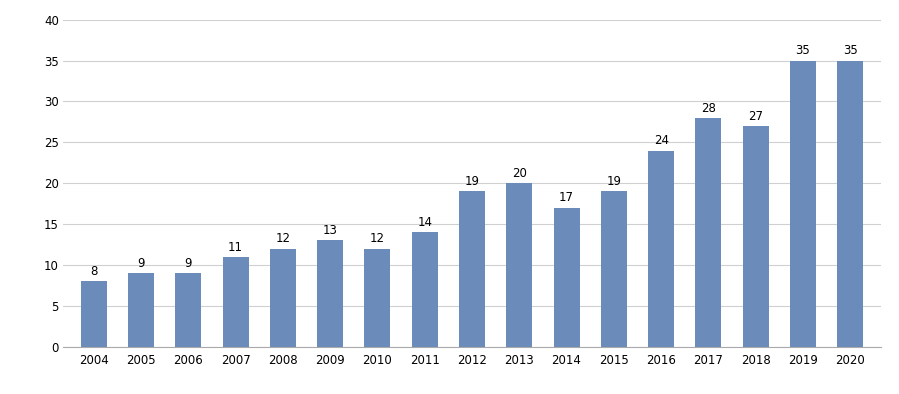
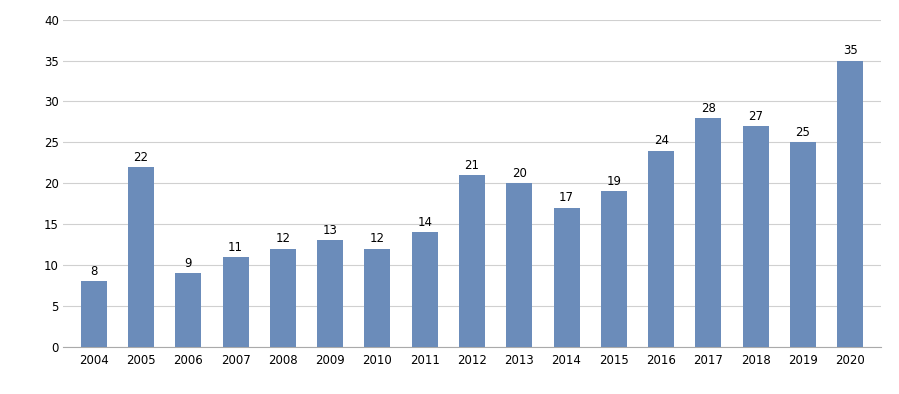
2005: 9 -> 22
2012: 19 -> 21
2019: 35 -> 25
